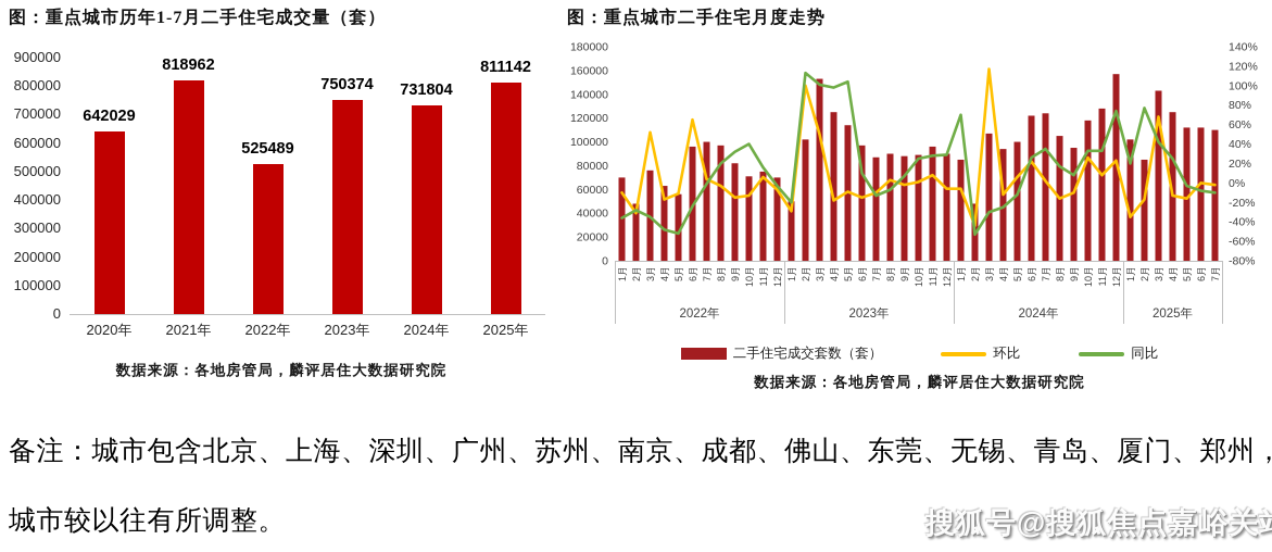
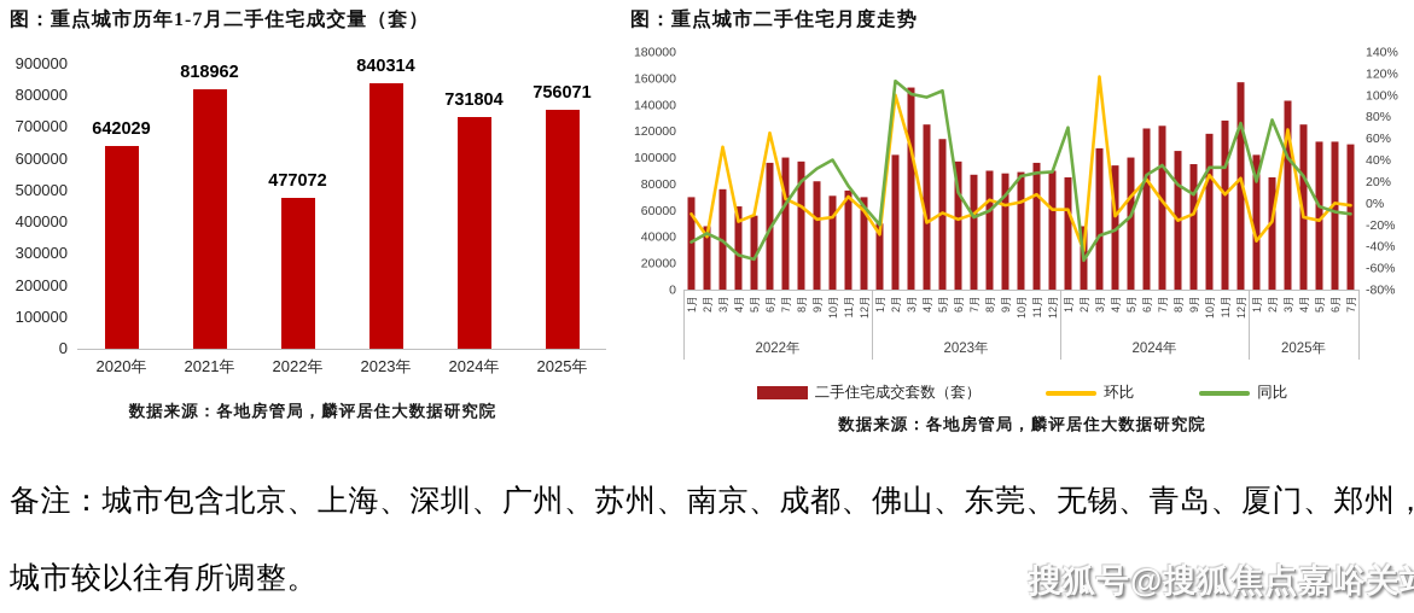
图：重点城市历年1-7月二手住宅成交量（套）/2022年: 525489 -> 477072
图：重点城市历年1-7月二手住宅成交量（套）/2023年: 750374 -> 840314
图：重点城市历年1-7月二手住宅成交量（套）/2025年: 811142 -> 756071
